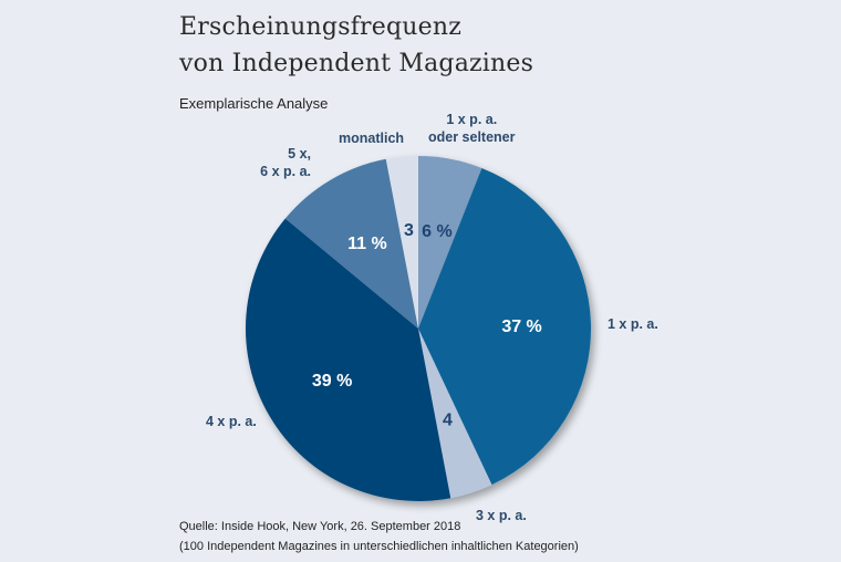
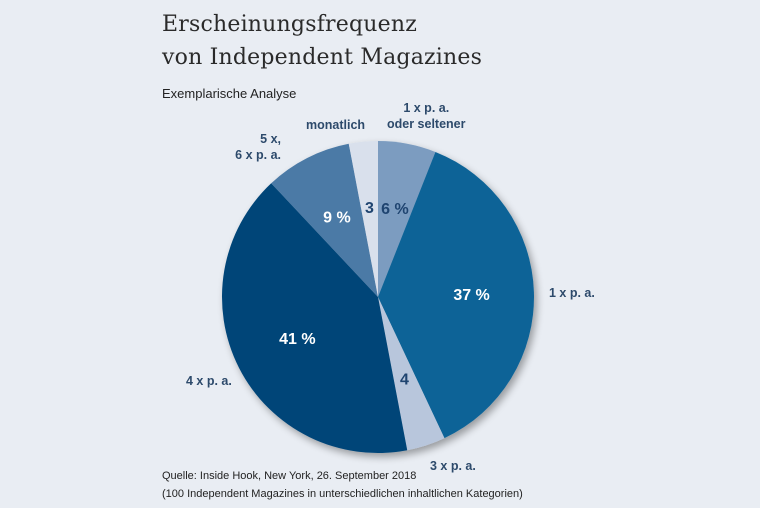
4 x p. a.: 39 -> 41
5 x, 6 x p. a.: 11 -> 9
